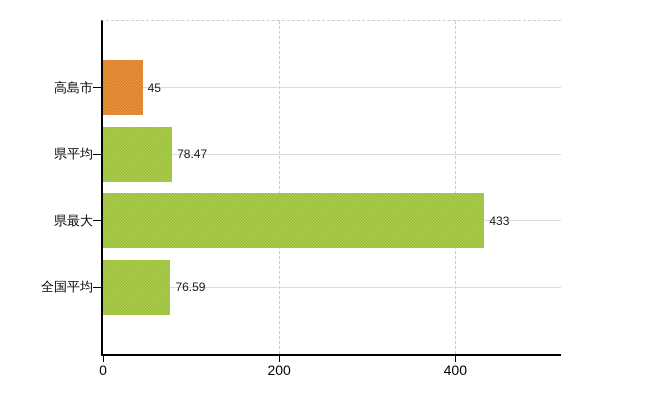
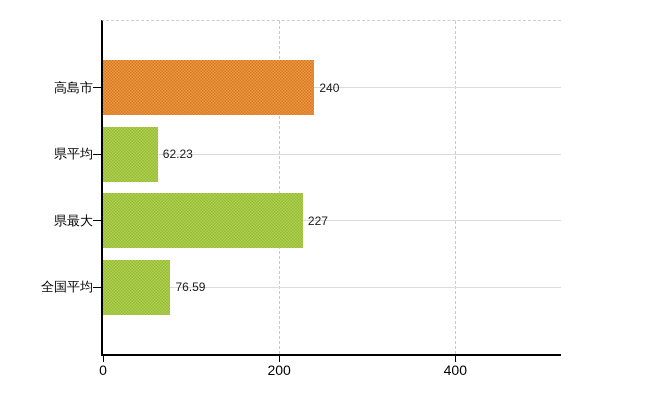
高島市: 45 -> 240
県平均: 78.47 -> 62.23
県最大: 433 -> 227
